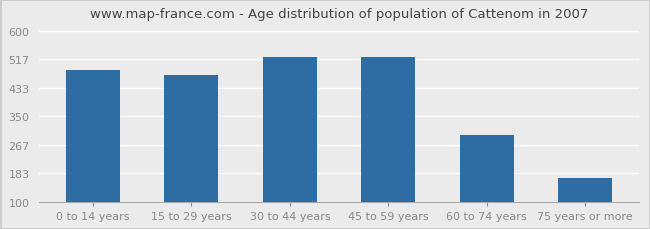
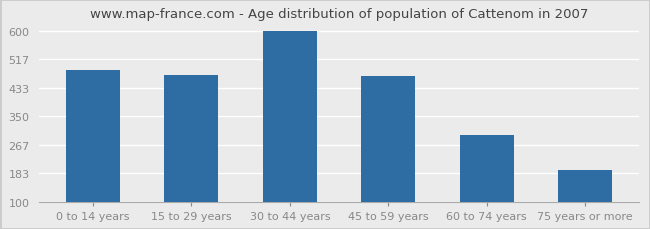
30 to 44 years: 525 -> 600
45 to 59 years: 525 -> 468
75 years or more: 170 -> 192
